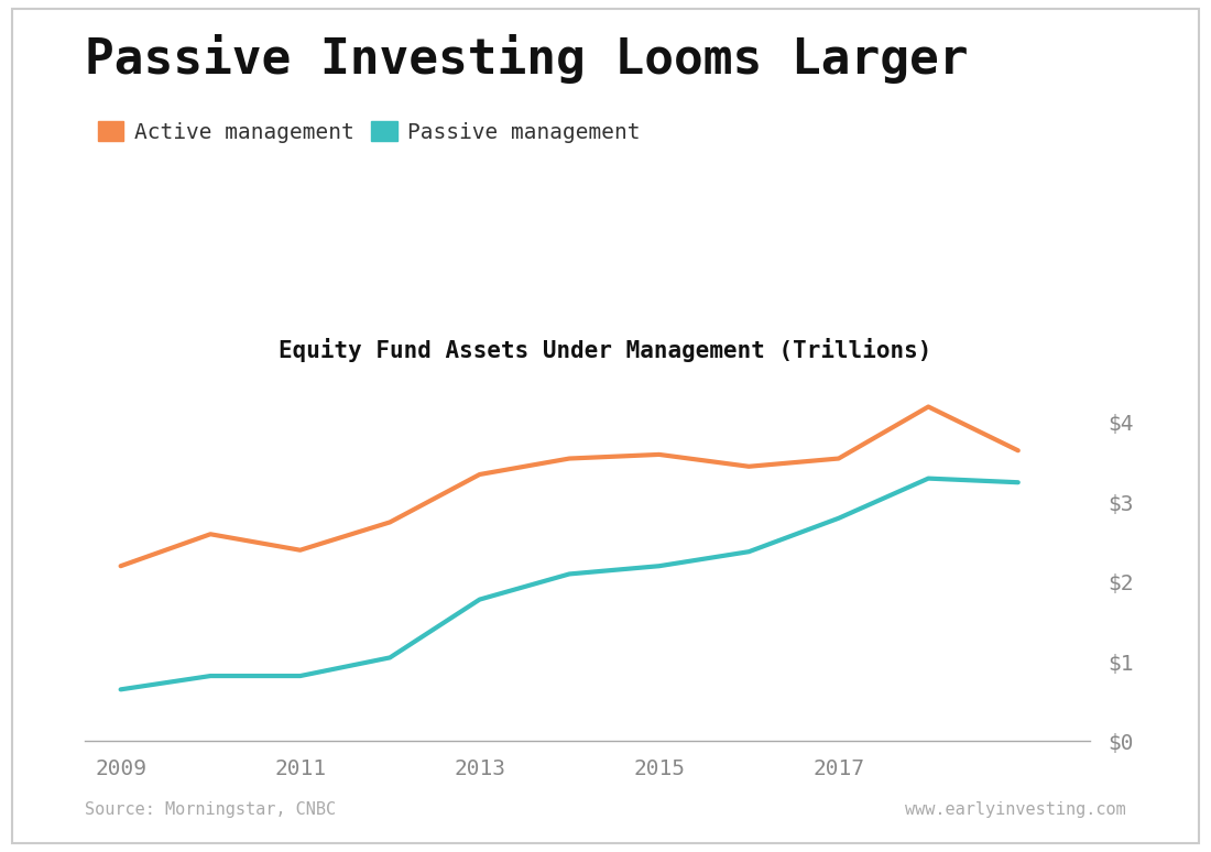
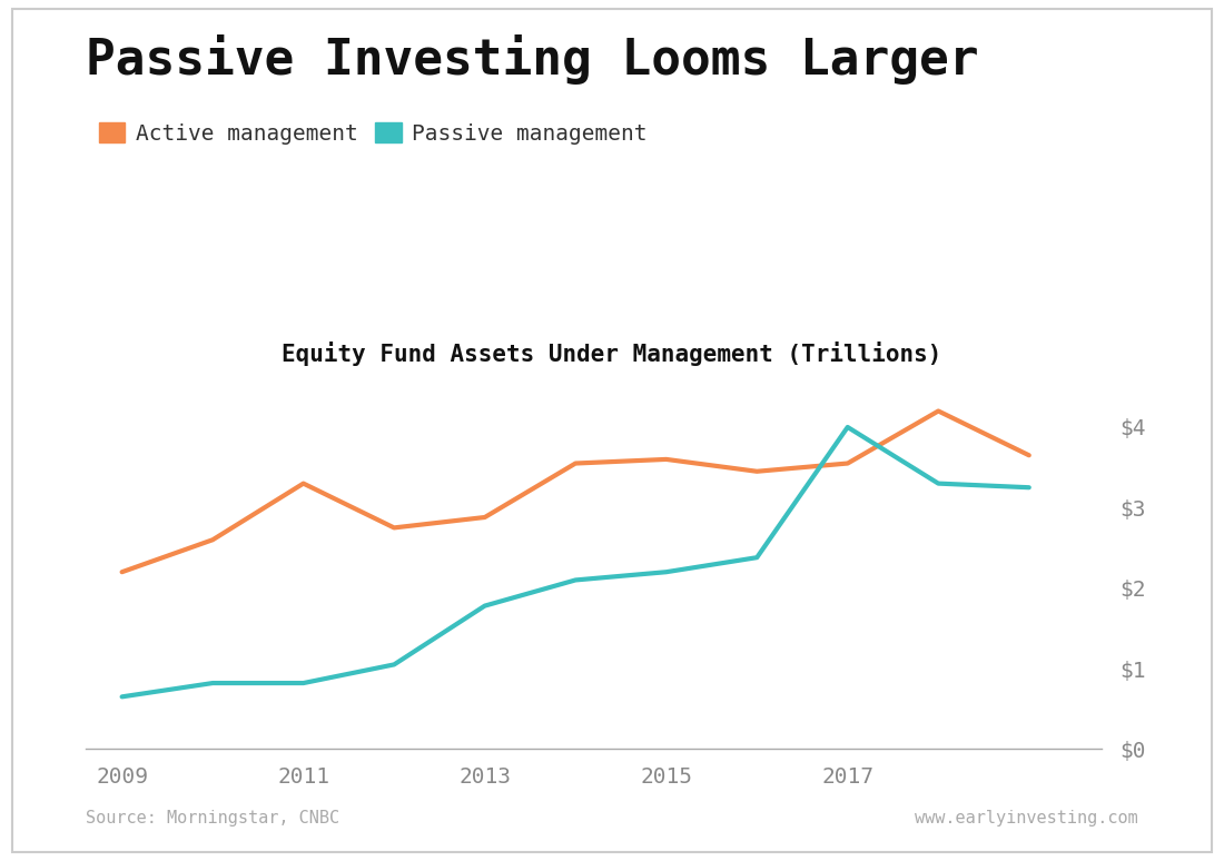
Active management/2011: $2.40 -> $3.30
Active management/2013: $3.35 -> $2.88
Passive management/2017: $2.80 -> $4.00
